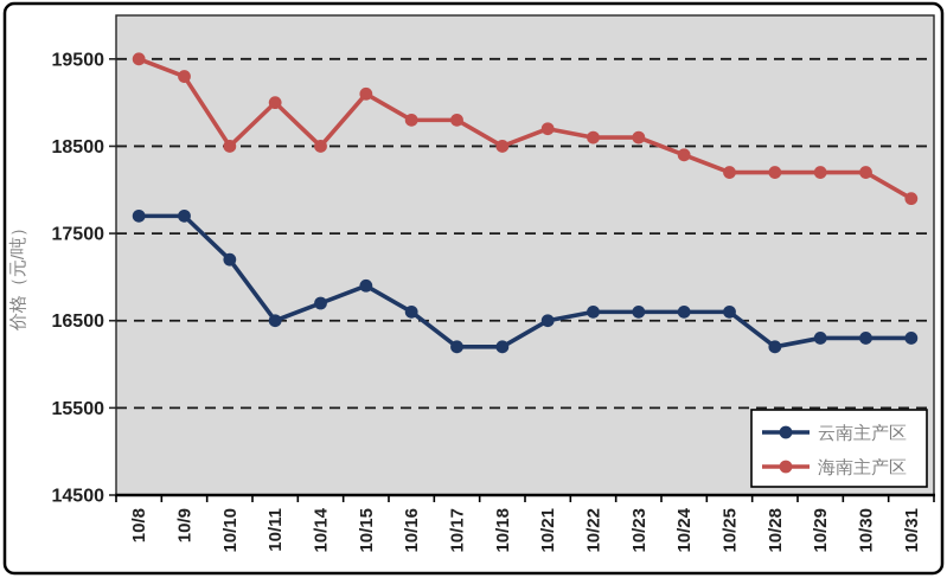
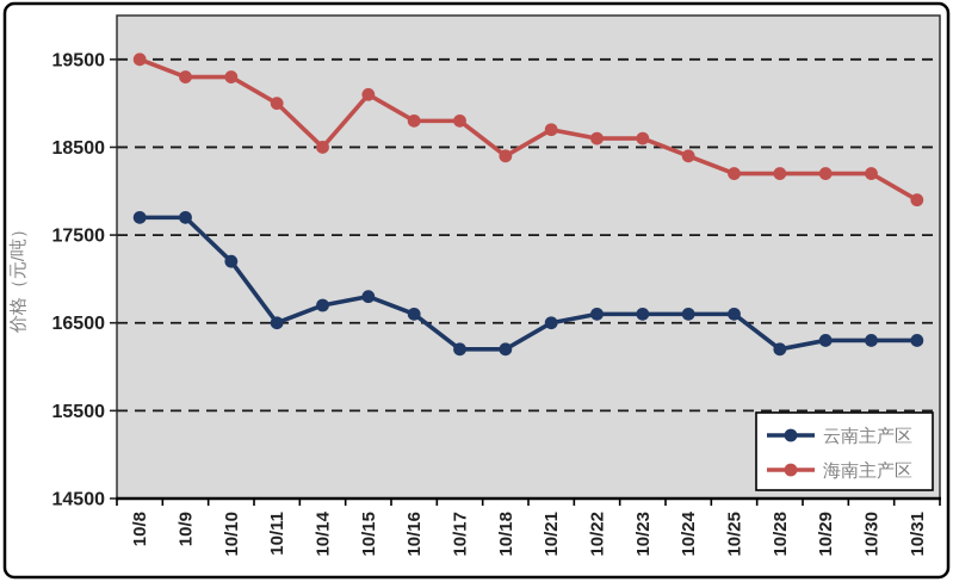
海南主产区/10/10: 18500 -> 19300
云南主产区/10/15: 16900 -> 16800
海南主产区/10/18: 18500 -> 18400
